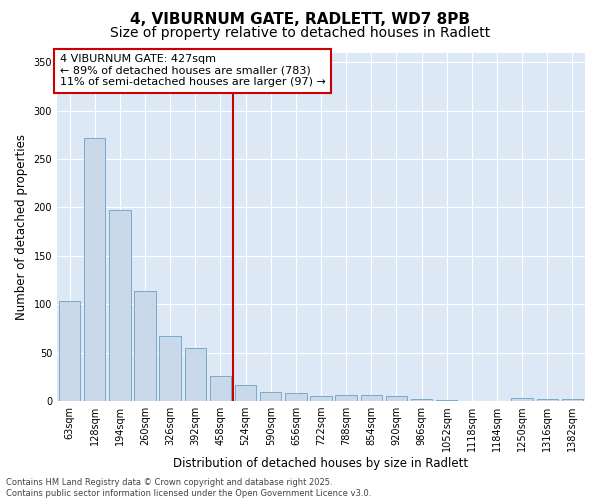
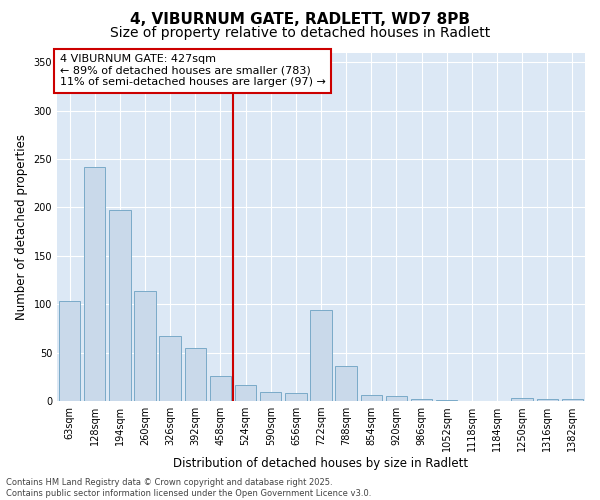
128sqm: 272 -> 242
722sqm: 5 -> 94
788sqm: 6 -> 36
